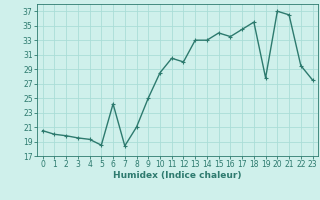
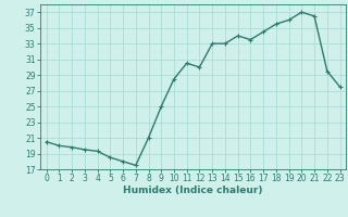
6: 24.2 -> 18.0
7: 18.4 -> 17.5
19: 27.8 -> 36.0
